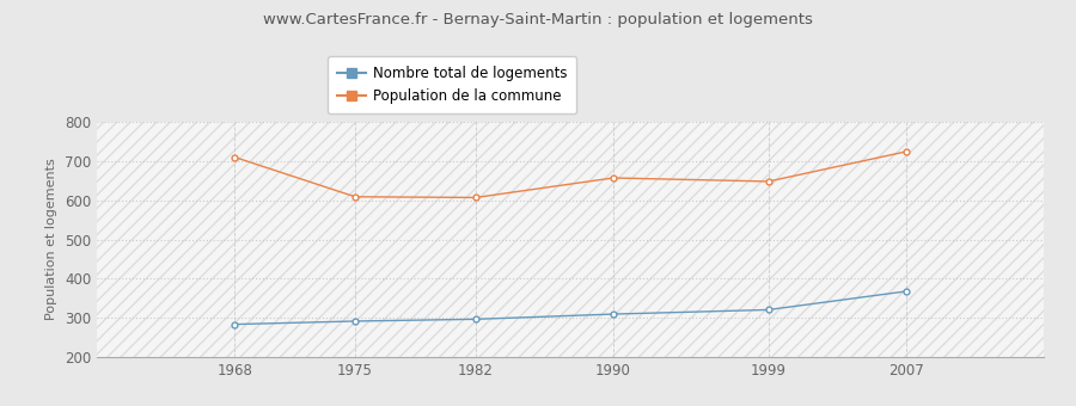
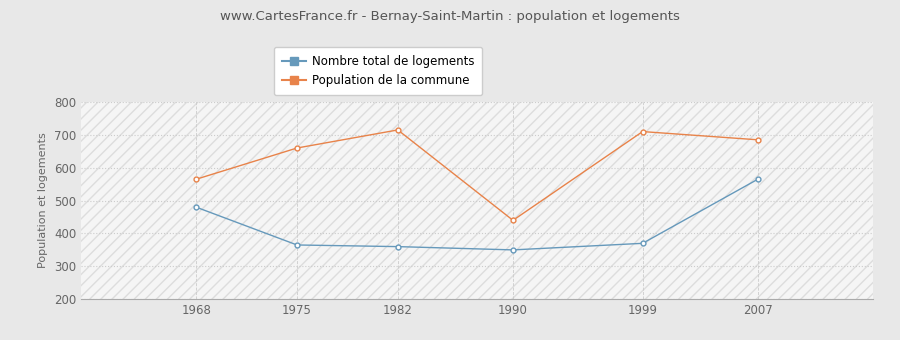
Nombre total de logements/1968: 284 -> 480
Population de la commune/1968: 710 -> 565
Nombre total de logements/1975: 292 -> 365
Population de la commune/1975: 609 -> 660
Nombre total de logements/1982: 297 -> 360
Population de la commune/1982: 607 -> 715
Nombre total de logements/1990: 310 -> 350
Population de la commune/1990: 657 -> 440
Nombre total de logements/1999: 321 -> 370
Population de la commune/1999: 648 -> 710
Nombre total de logements/2007: 368 -> 565
Population de la commune/2007: 724 -> 685
